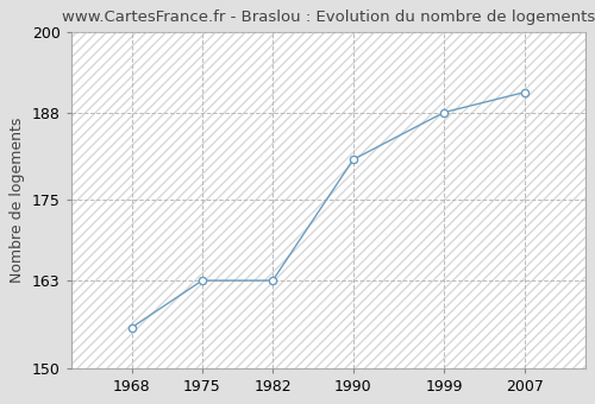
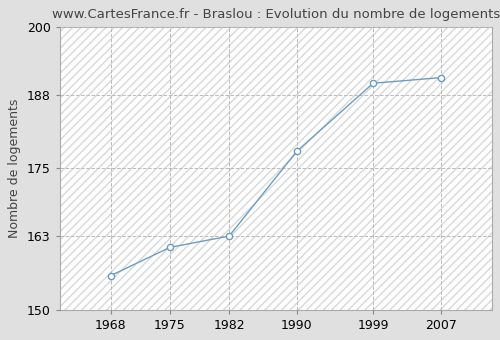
1975: 163 -> 161
1990: 181 -> 178
1999: 188 -> 190
